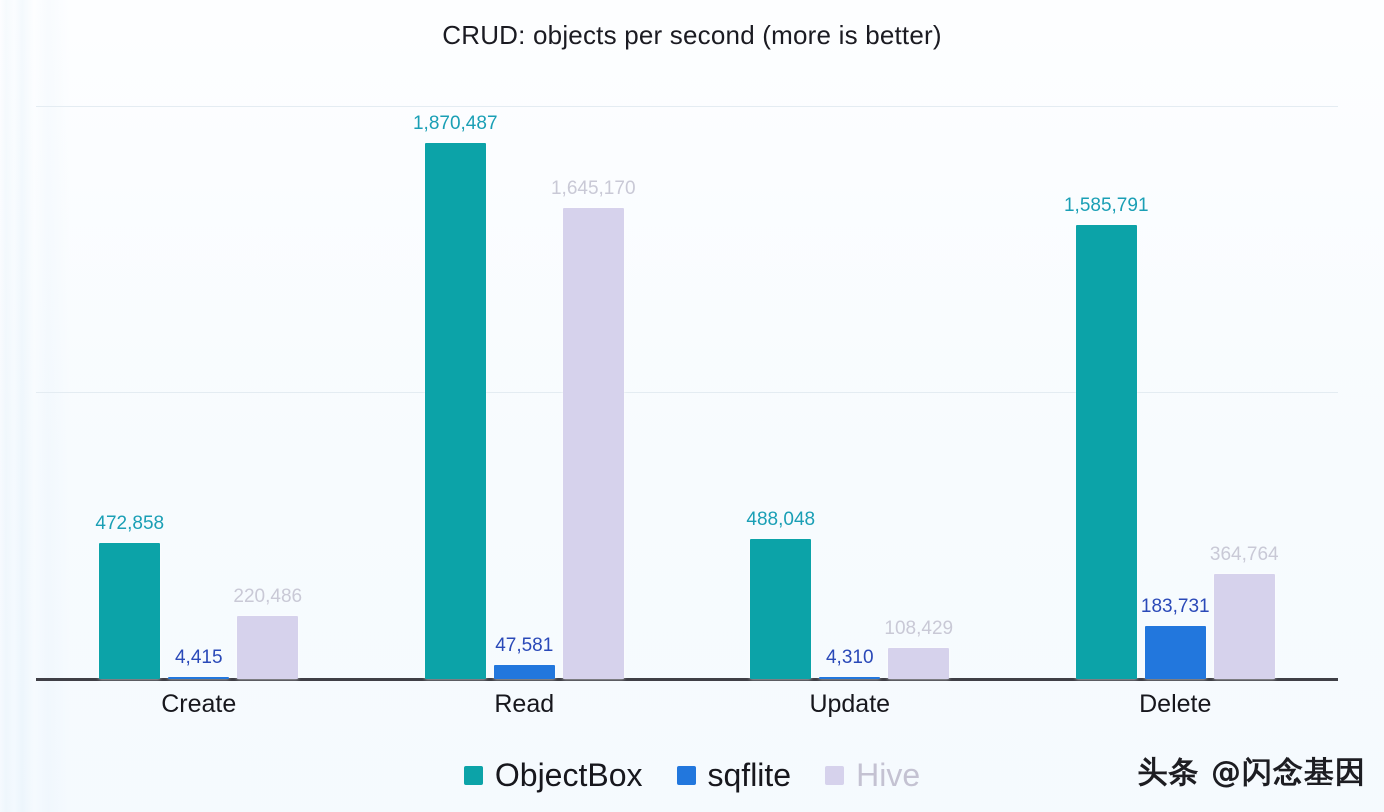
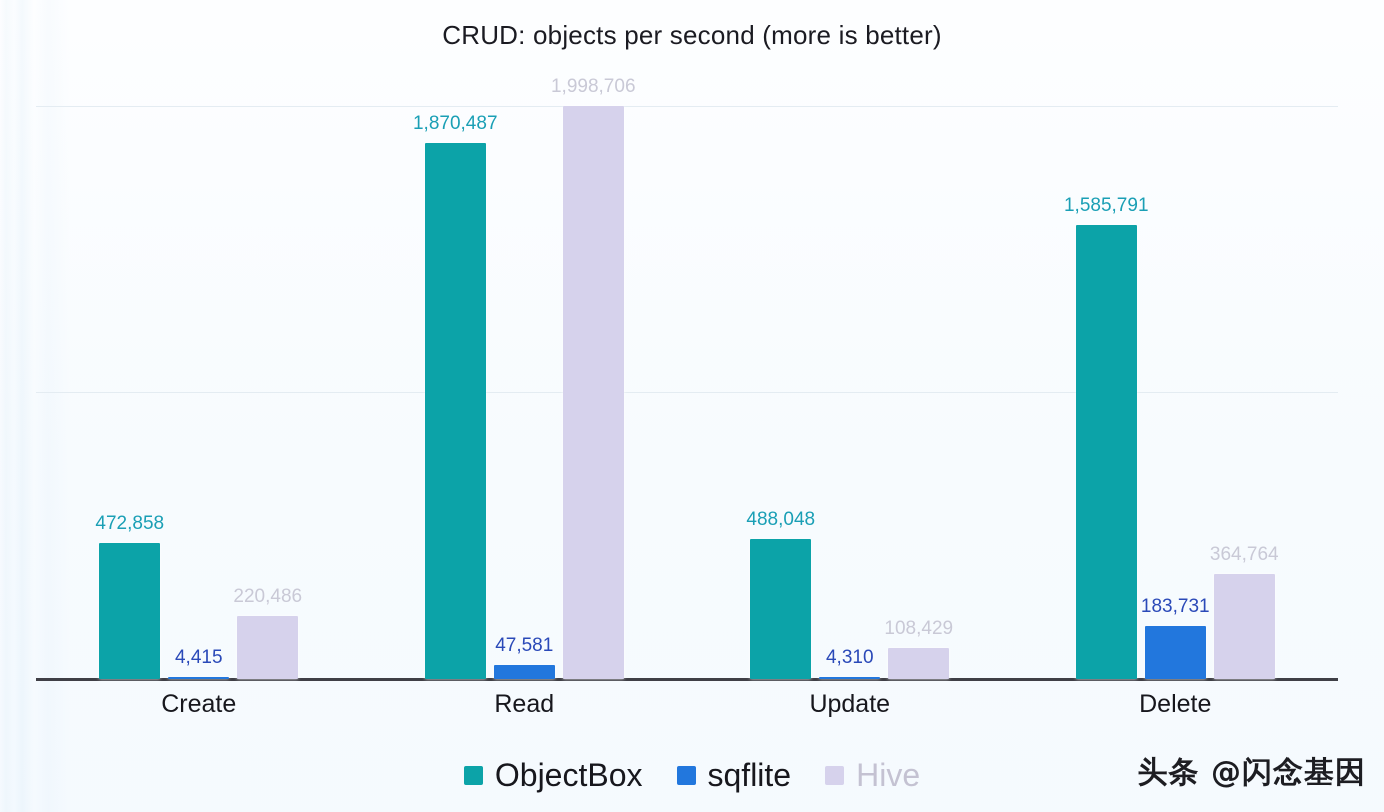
Hive/Read: 1,645,170 -> 1,998,706
